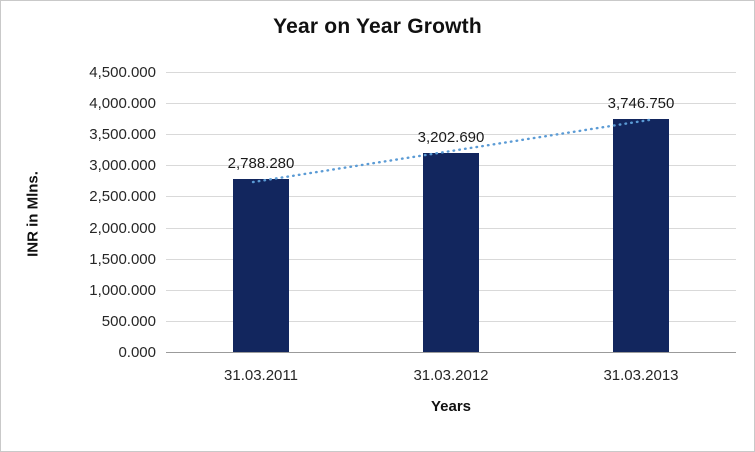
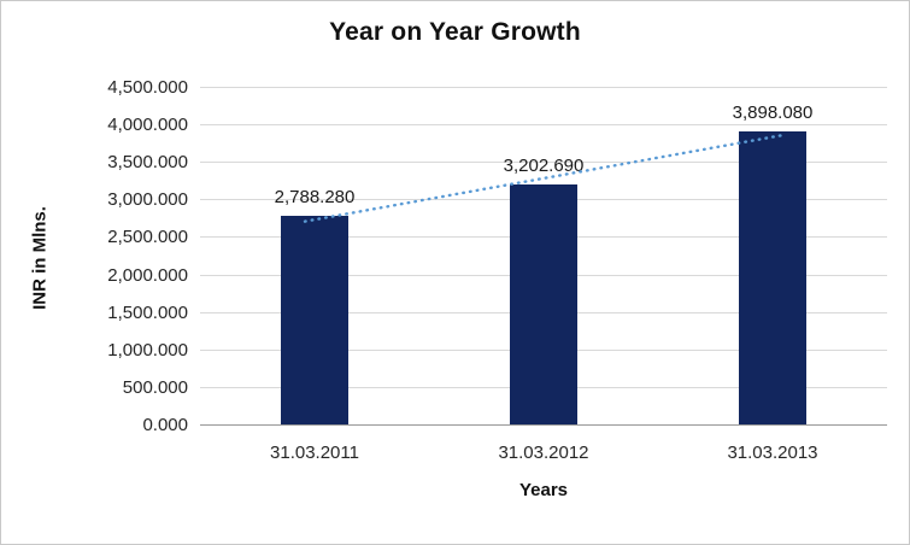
31.03.2013: 3,746.750 -> 3,898.080
